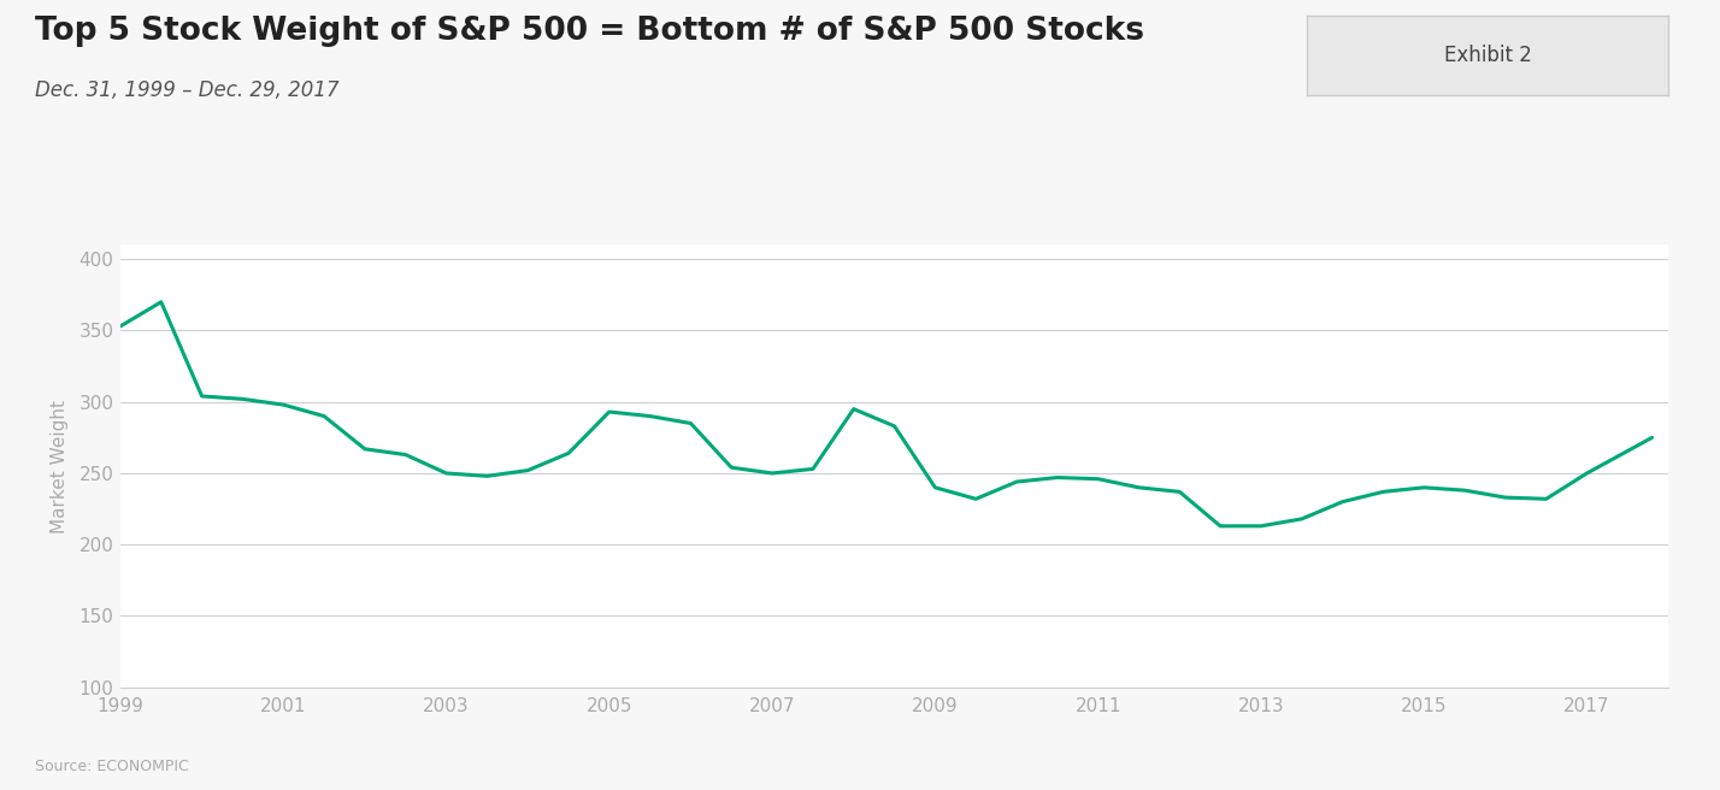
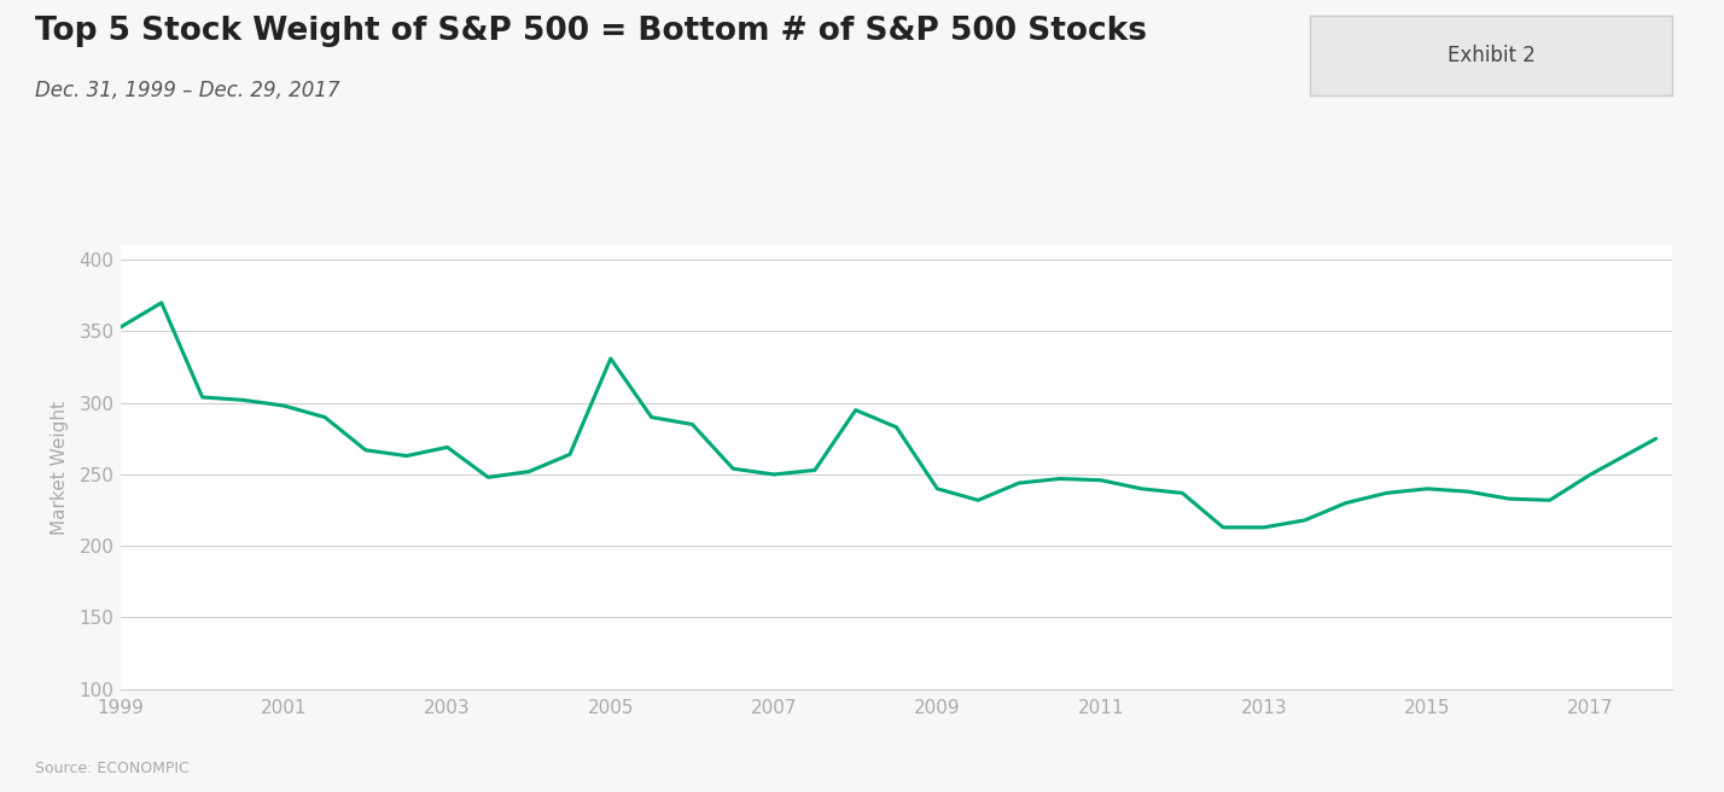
2003: 250 -> 269
2005: 293 -> 331
